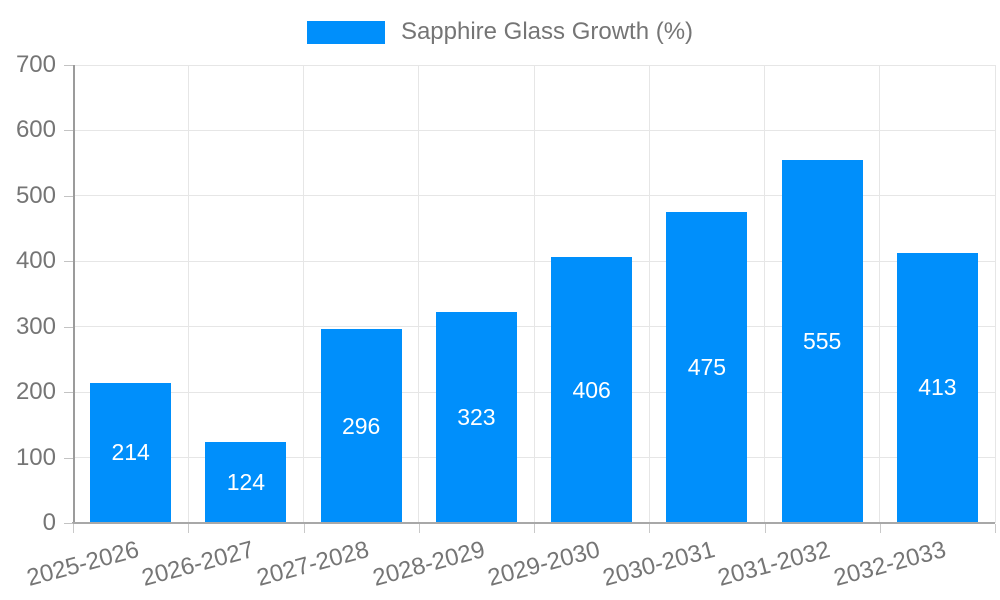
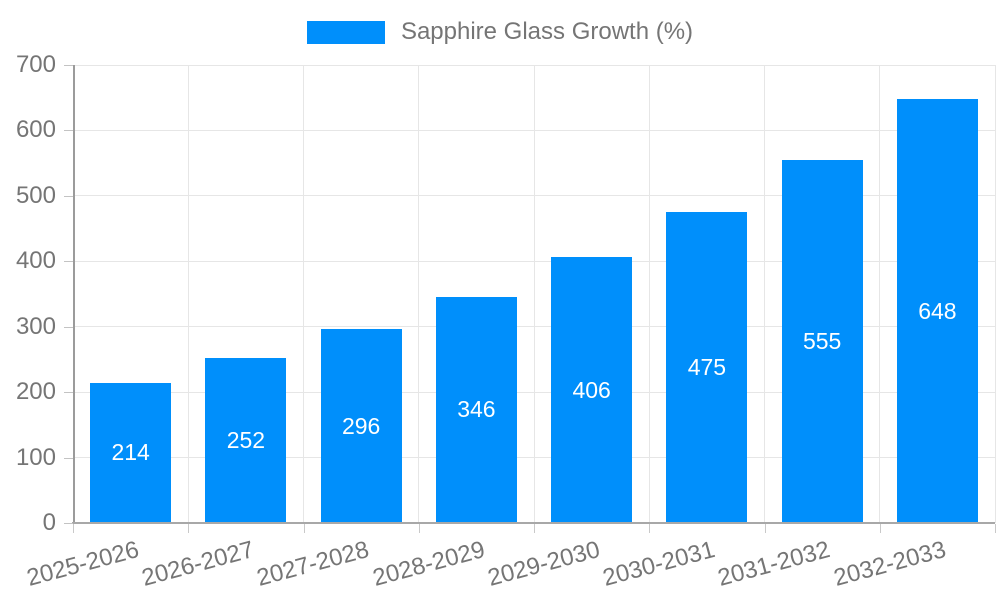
2026-2027: 124 -> 252
2028-2029: 323 -> 346
2032-2033: 413 -> 648
